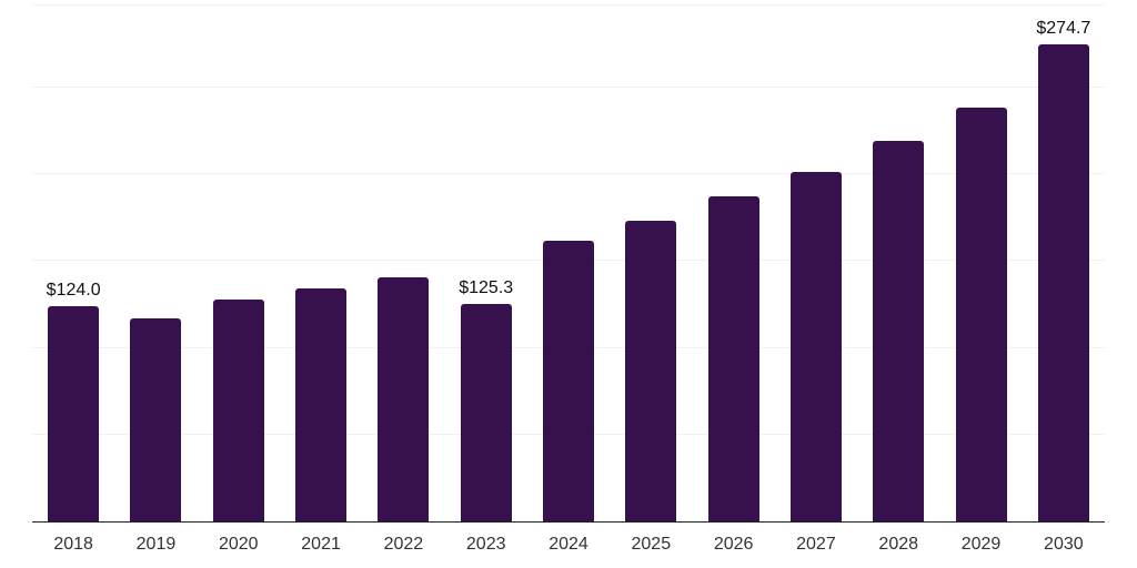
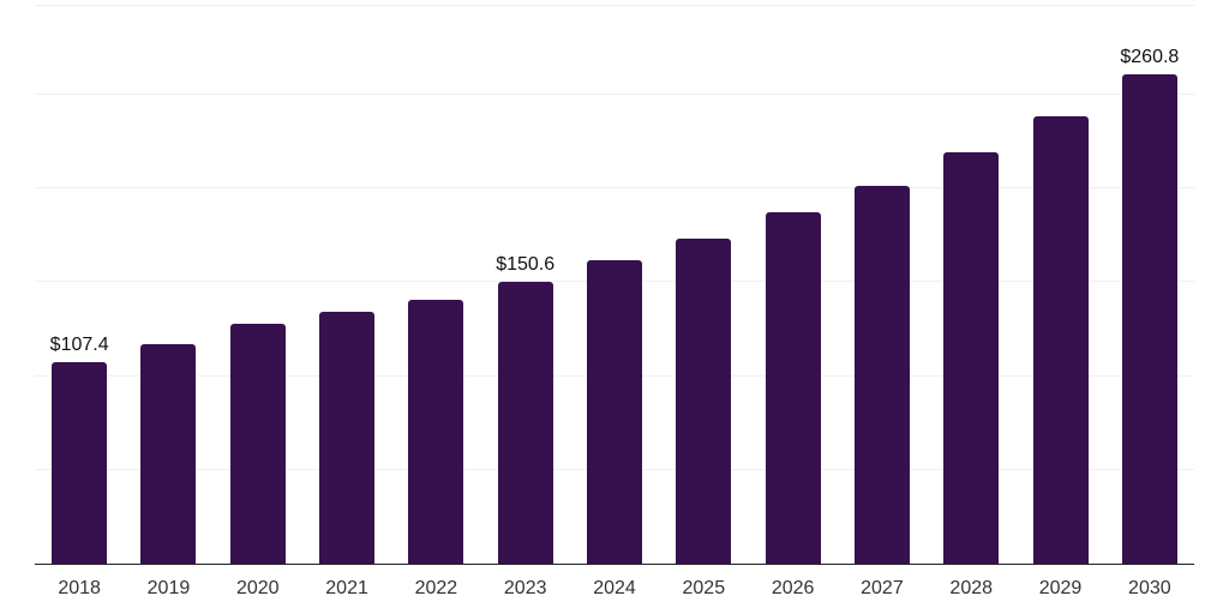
2018: $124.0 -> $107.4
2023: $125.3 -> $150.6
2030: $274.7 -> $260.8
